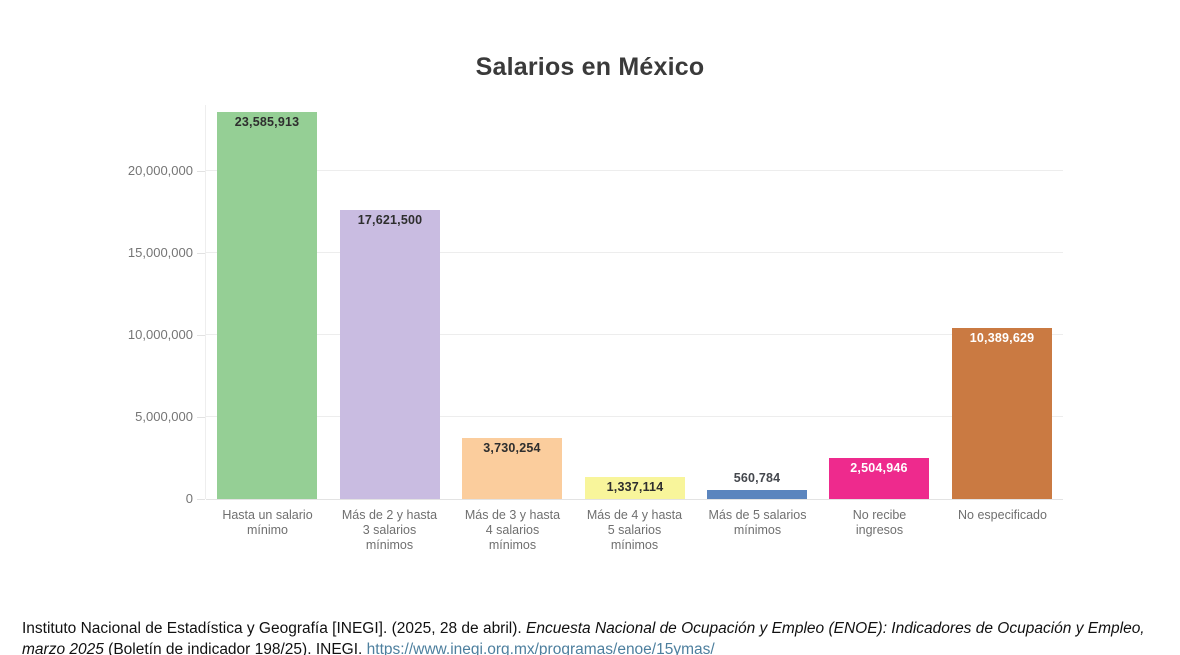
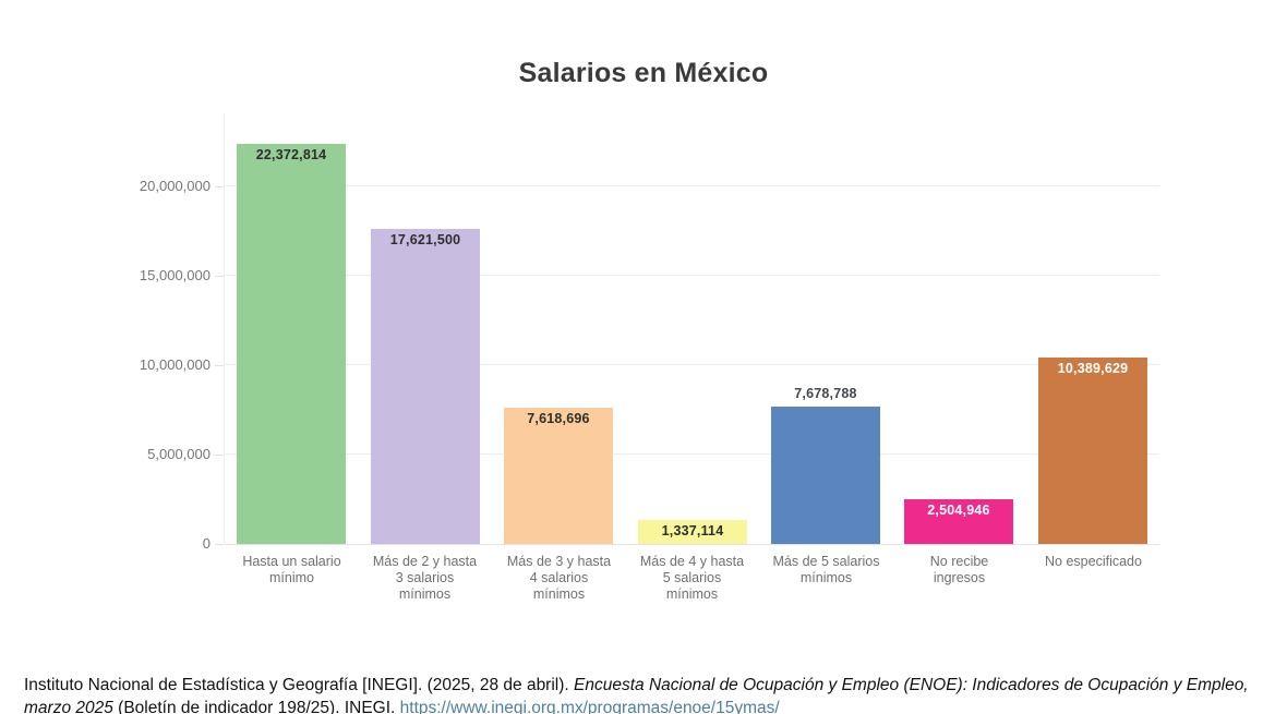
Hasta un salario mínimo: 23,585,913 -> 22,372,814
Más de 3 y hasta 4 salarios mínimos: 3,730,254 -> 7,618,696
Más de 5 salarios mínimos: 560,784 -> 7,678,788
